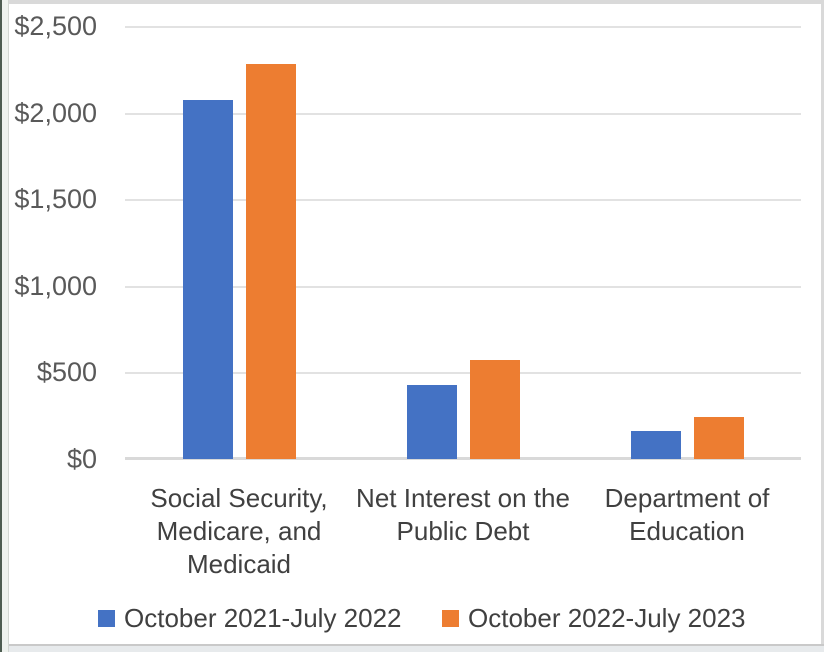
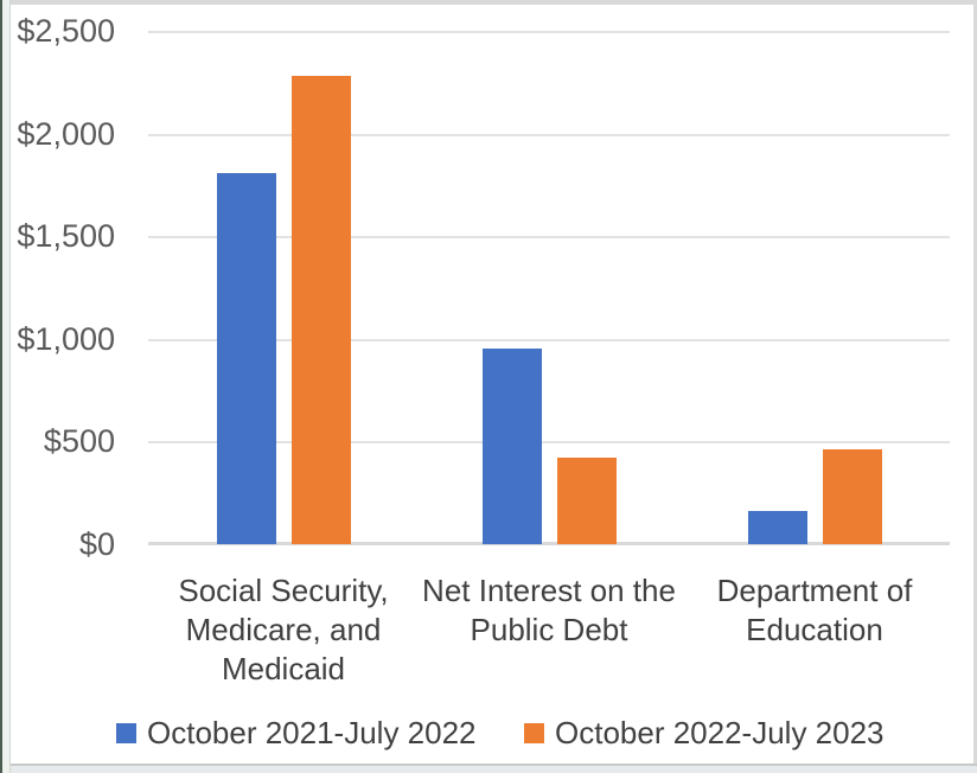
October 2021-July 2022/Social Security, Medicare, and Medicaid: $2070 -> $1810
October 2021-July 2022/Net Interest on the Public Debt: $420 -> $950
October 2022-July 2023/Net Interest on the Public Debt: $570 -> $420
October 2022-July 2023/Department of Education: $240 -> $460
